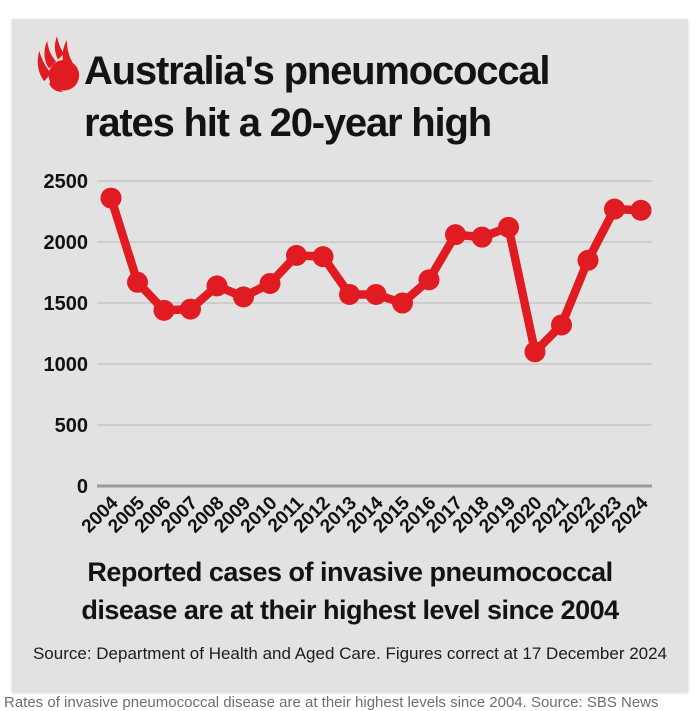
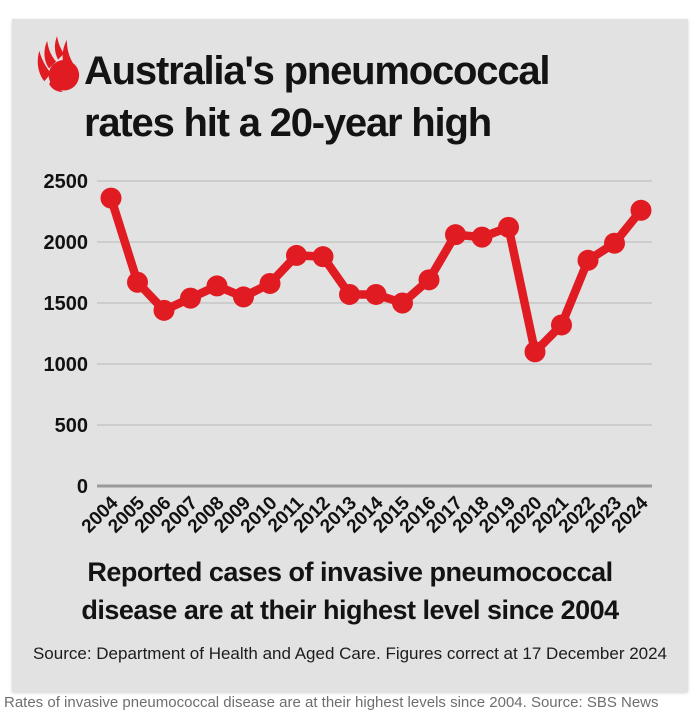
2007: 1450 -> 1540
2023: 2270 -> 1990
